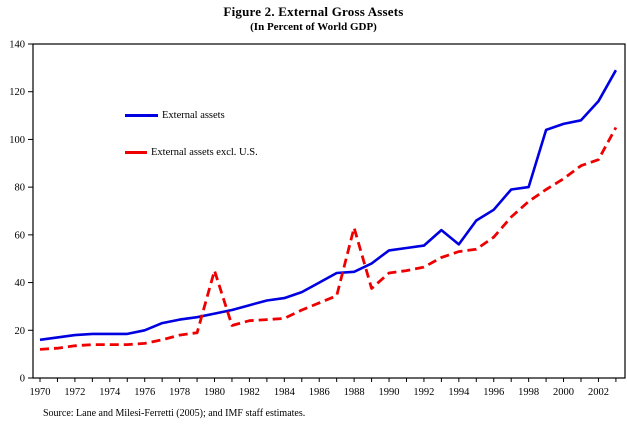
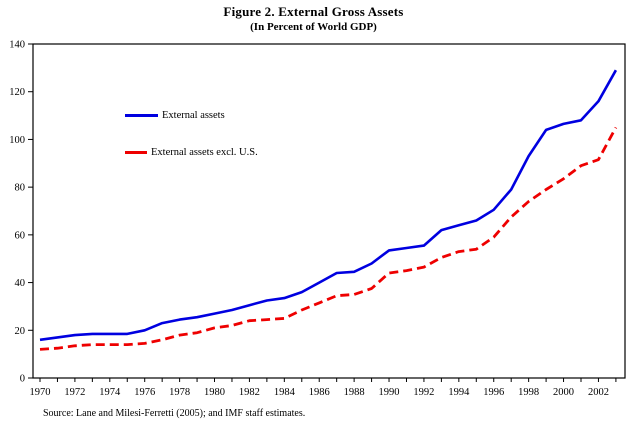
External assets excl. U.S./1980: 45 -> 21
External assets excl. U.S./1988: 63 -> 35
External assets/1994: 56 -> 64
External assets/1998: 80 -> 93
